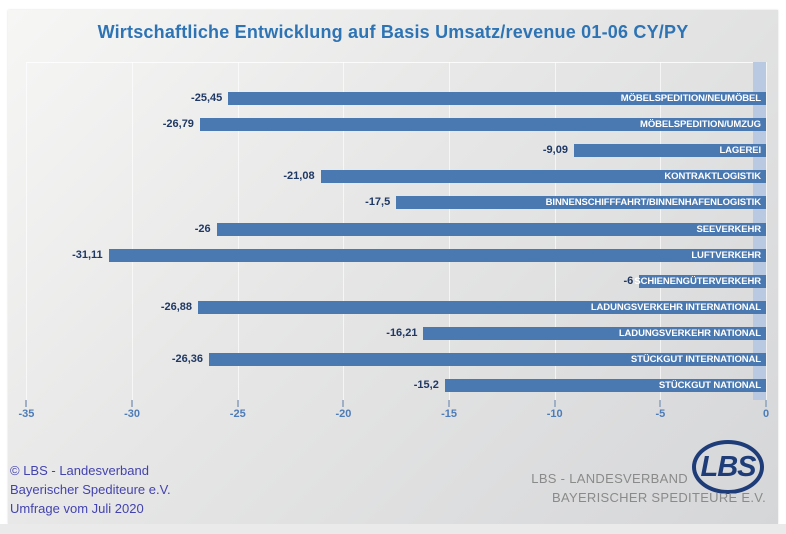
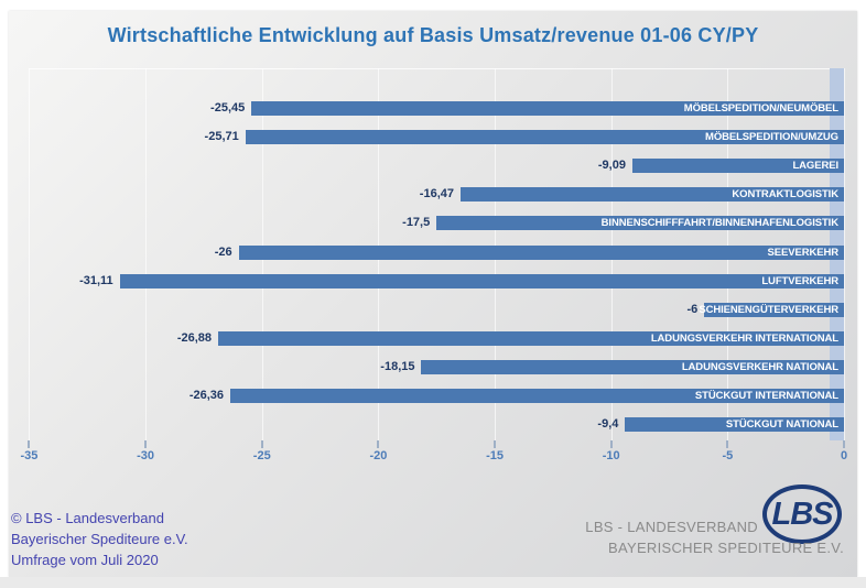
MÖBELSPEDITION/UMZUG: -26,79 -> -25,71
KONTRAKTLOGISTIK: -21,08 -> -16,47
LADUNGSVERKEHR NATIONAL: -16,21 -> -18,15
STÜCKGUT NATIONAL: -15,2 -> -9,4
